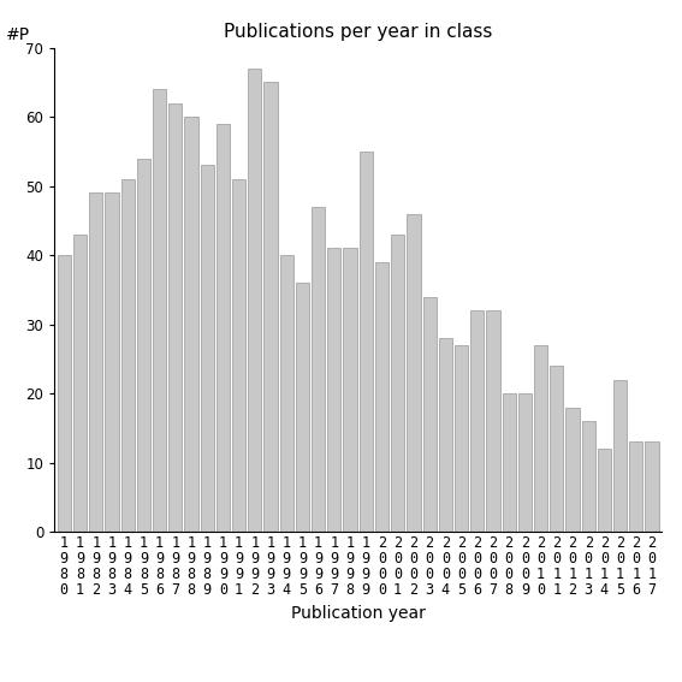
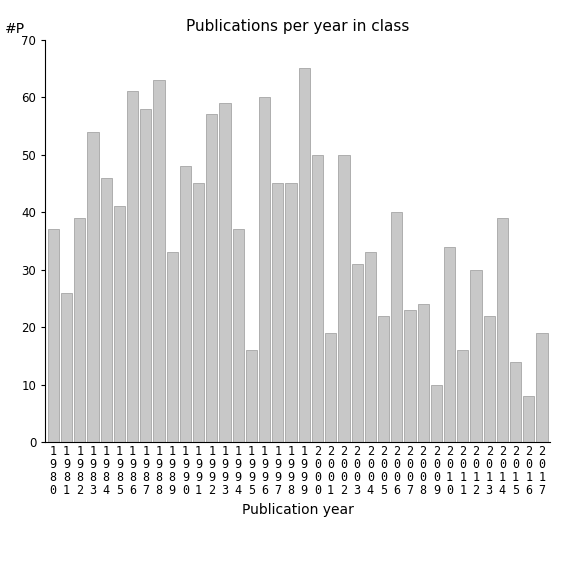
1 9 8 0: 40 -> 37
1 9 8 1: 43 -> 26
1 9 8 2: 49 -> 39
1 9 8 3: 49 -> 54
1 9 8 4: 51 -> 46
1 9 8 5: 54 -> 41
1 9 8 6: 64 -> 61
1 9 8 7: 62 -> 58
1 9 8 8: 60 -> 63
1 9 8 9: 53 -> 33
1 9 9 0: 59 -> 48
1 9 9 1: 51 -> 45
1 9 9 2: 67 -> 57
1 9 9 3: 65 -> 59
1 9 9 4: 40 -> 37
1 9 9 5: 36 -> 16
1 9 9 6: 47 -> 60
1 9 9 7: 41 -> 45
1 9 9 8: 41 -> 45
1 9 9 9: 55 -> 65
2 0 0 0: 39 -> 50
2 0 0 1: 43 -> 19
2 0 0 2: 46 -> 50
2 0 0 3: 34 -> 31
2 0 0 4: 28 -> 33
2 0 0 5: 27 -> 22
2 0 0 6: 32 -> 40
2 0 0 7: 32 -> 23
2 0 0 8: 20 -> 24
2 0 0 9: 20 -> 10
2 0 1 0: 27 -> 34
2 0 1 1: 24 -> 16
2 0 1 2: 18 -> 30
2 0 1 3: 16 -> 22
2 0 1 4: 12 -> 39
2 0 1 5: 22 -> 14
2 0 1 6: 13 -> 8
2 0 1 7: 13 -> 19
